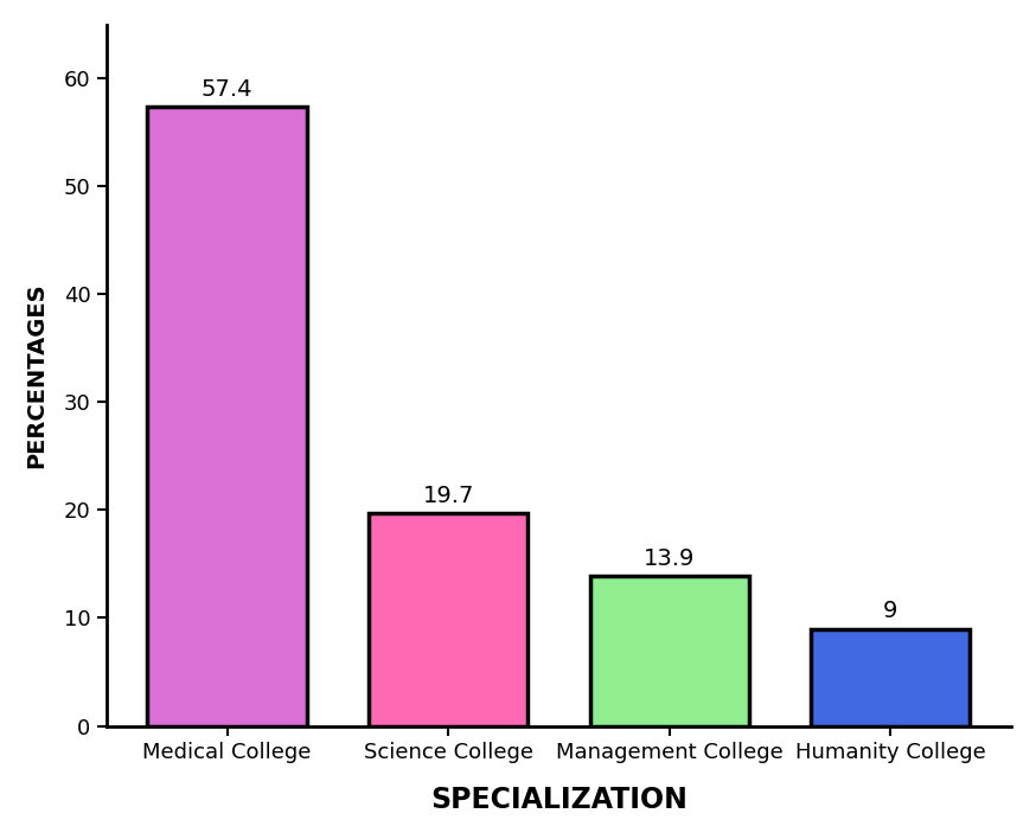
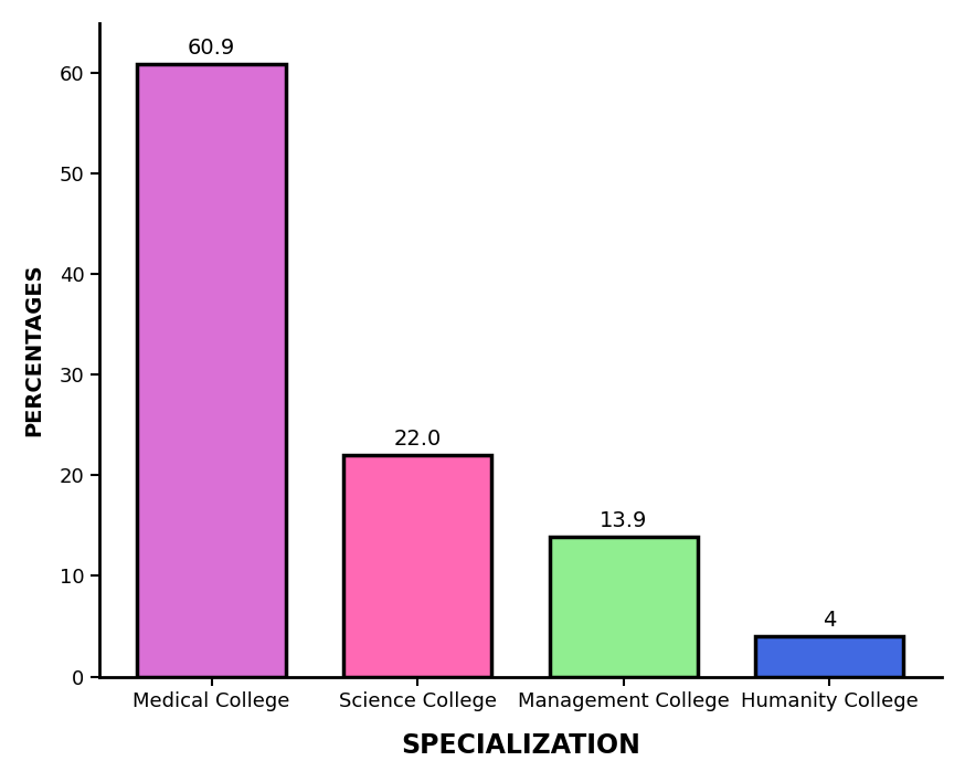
Medical College: 57.4 -> 60.9
Science College: 19.7 -> 22.0
Humanity College: 9 -> 4
